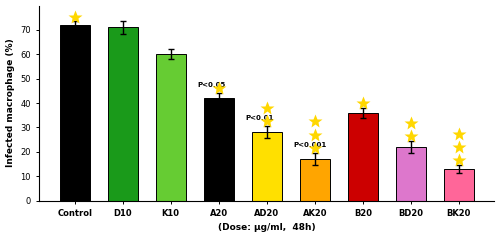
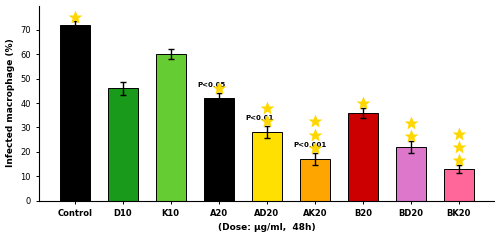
D10: 71 -> 46
